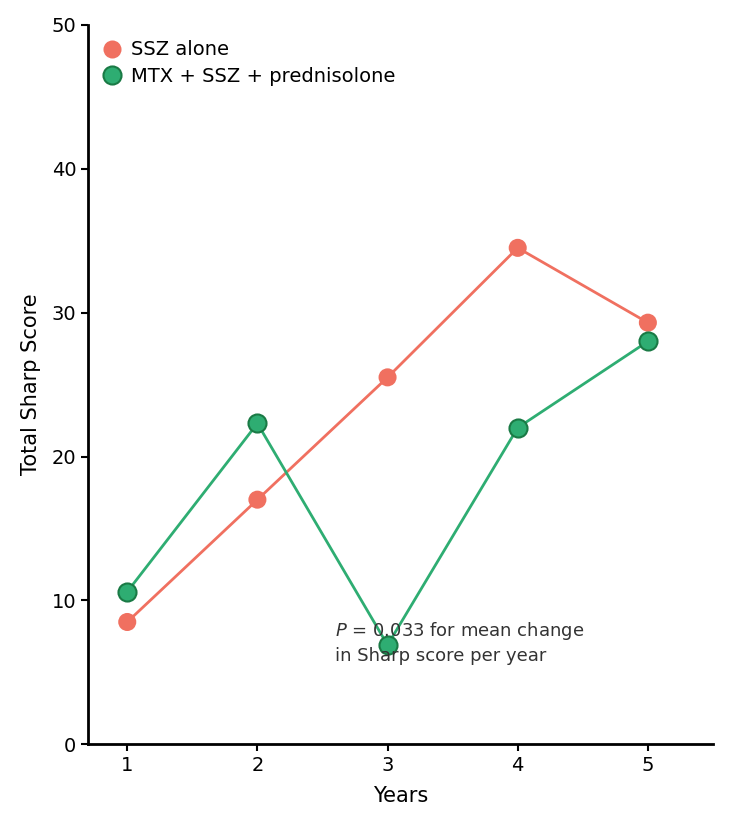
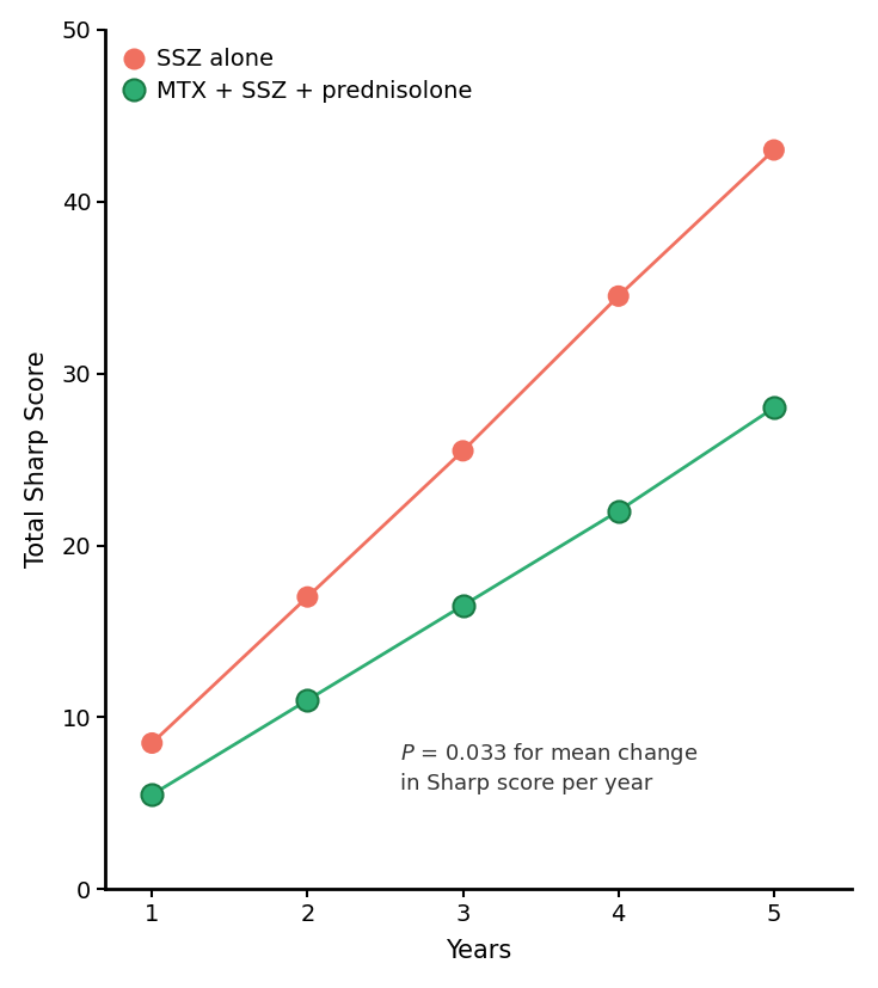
MTX + SSZ + prednisolone/1: 10.6 -> 5.5
MTX + SSZ + prednisolone/2: 22.3 -> 11.0
MTX + SSZ + prednisolone/3: 6.9 -> 16.5
SSZ alone/5: 29.3 -> 43.0
